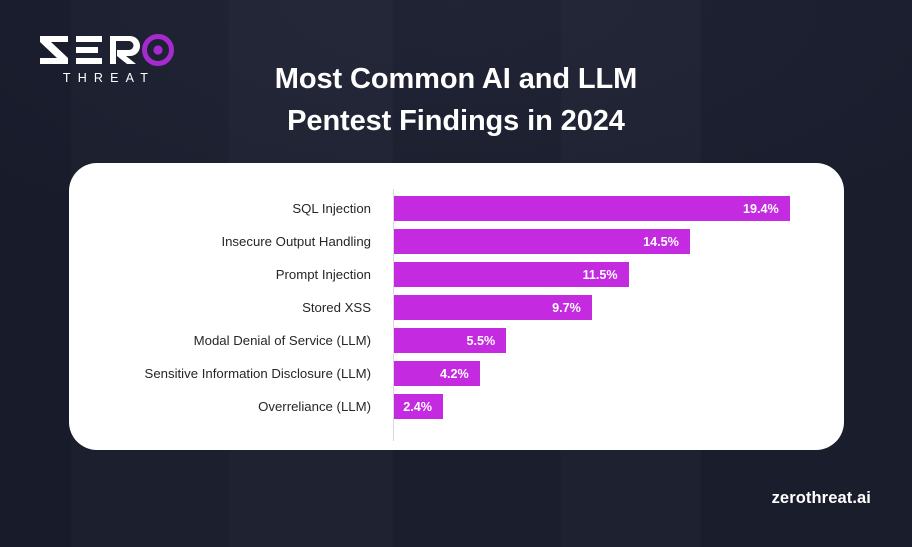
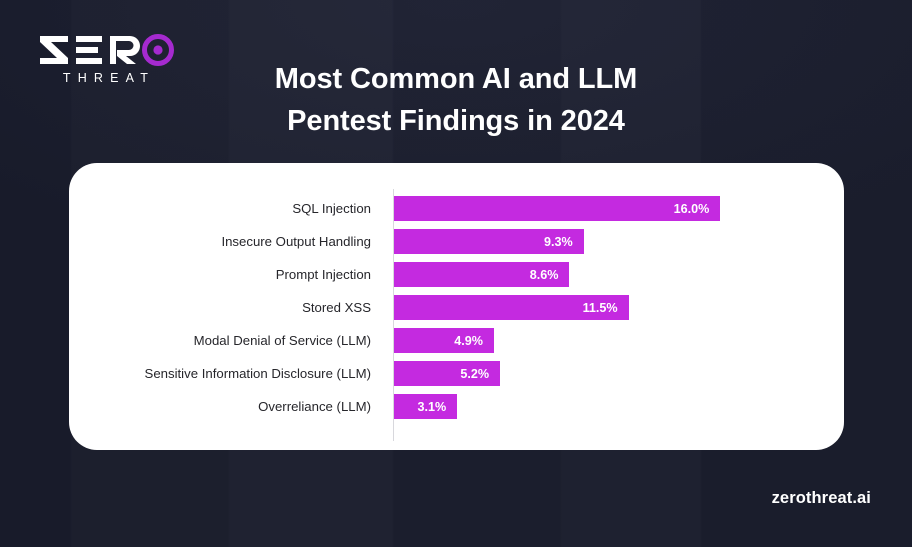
SQL Injection: 19.4% -> 16.0%
Insecure Output Handling: 14.5% -> 9.3%
Prompt Injection: 11.5% -> 8.6%
Stored XSS: 9.7% -> 11.5%
Modal Denial of Service (LLM): 5.5% -> 4.9%
Sensitive Information Disclosure (LLM): 4.2% -> 5.2%
Overreliance (LLM): 2.4% -> 3.1%
